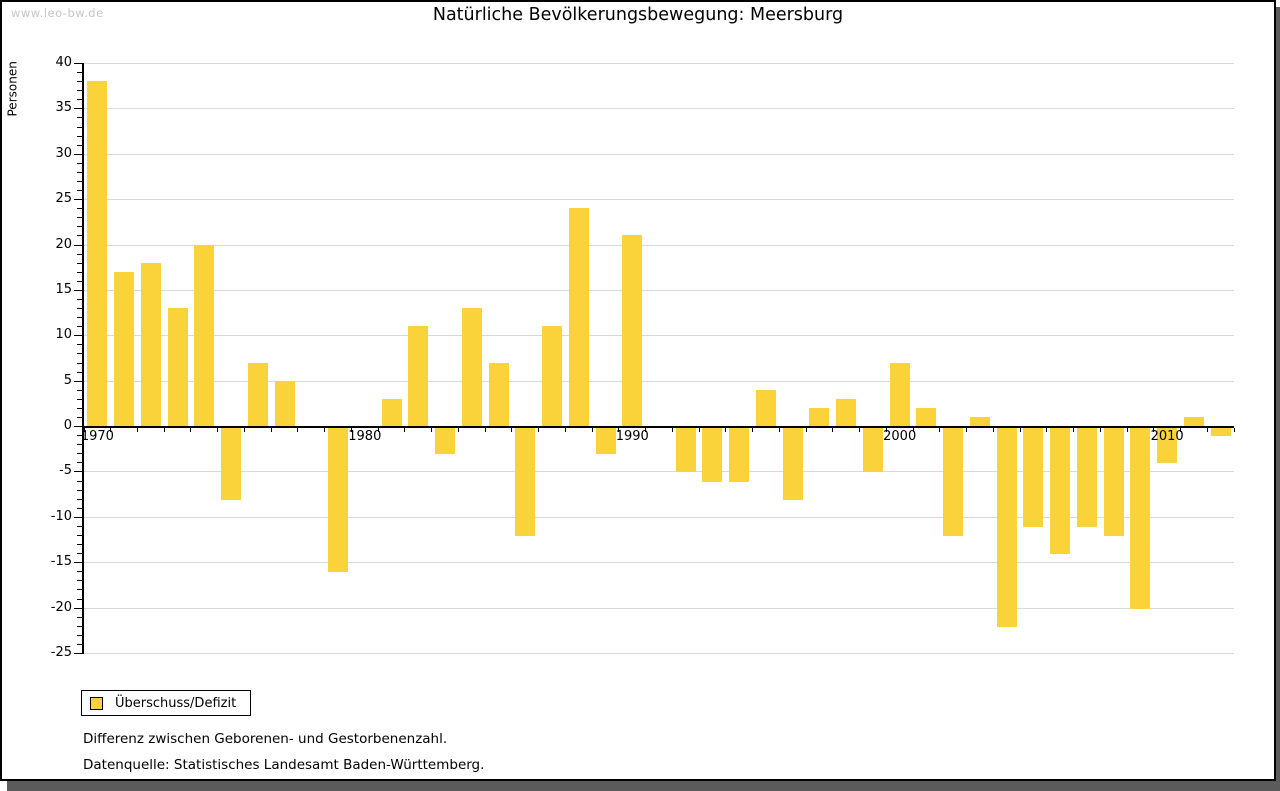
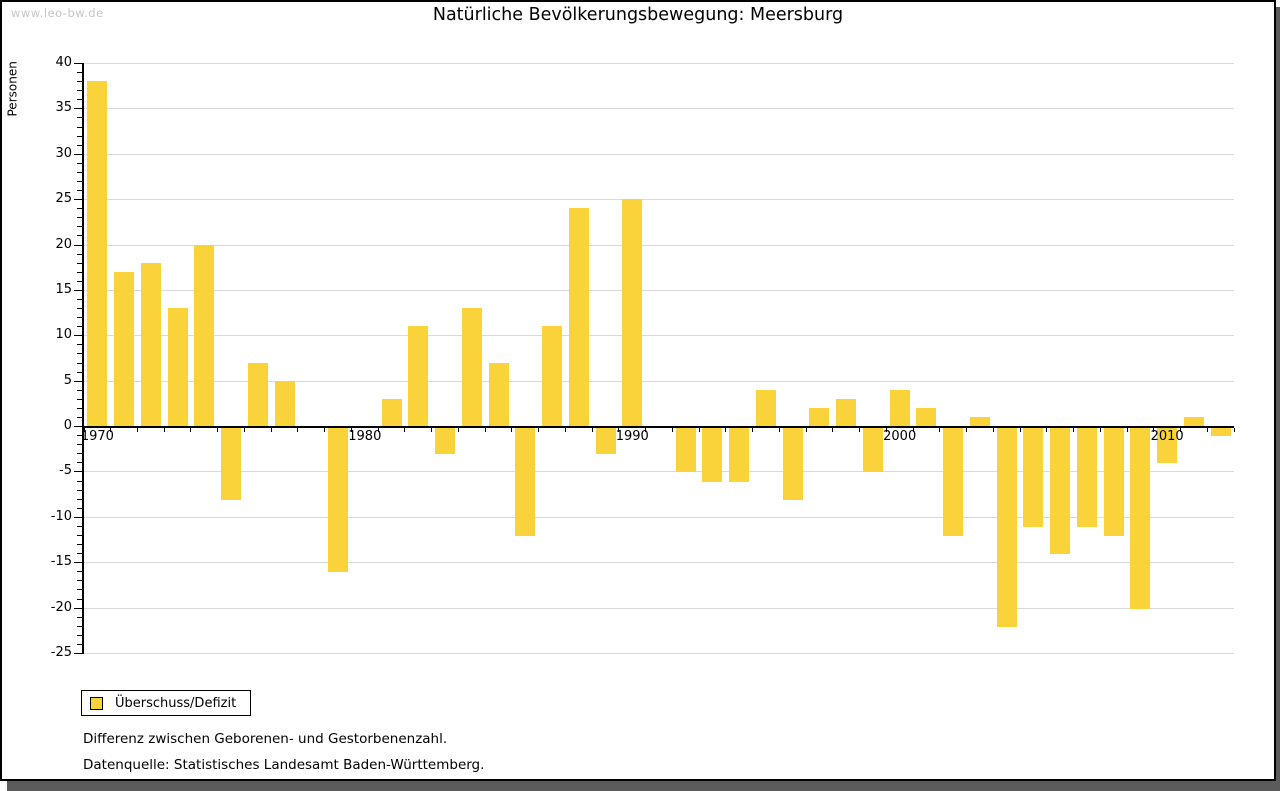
1990: 21 -> 25
2000: 7 -> 4
